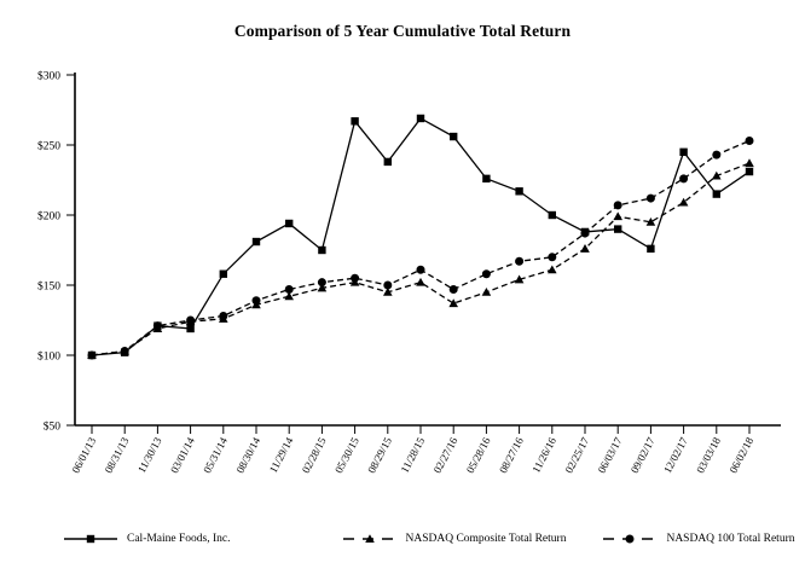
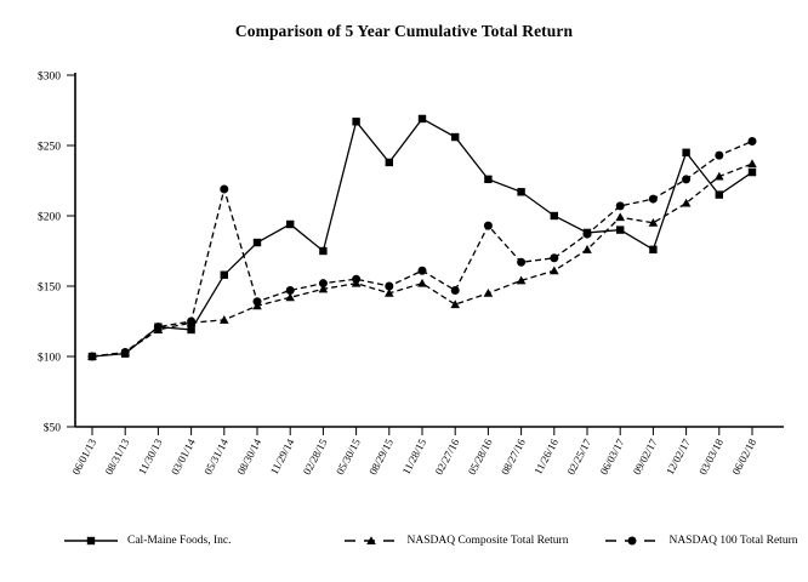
NASDAQ 100 Total Return/05/31/14: $128 -> $219
NASDAQ 100 Total Return/05/28/16: $158 -> $193
